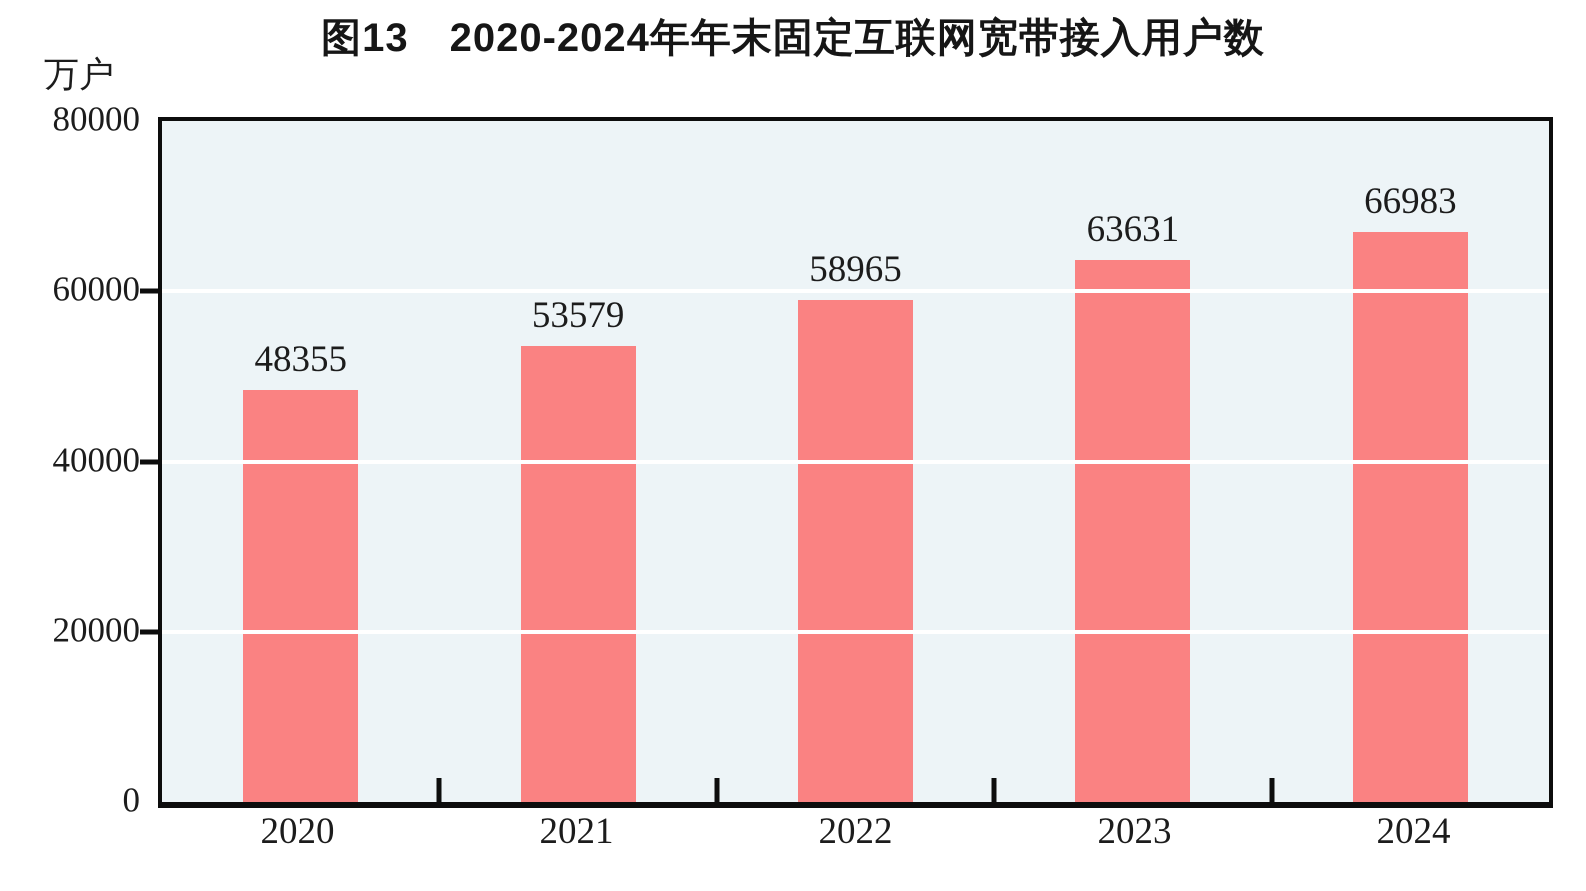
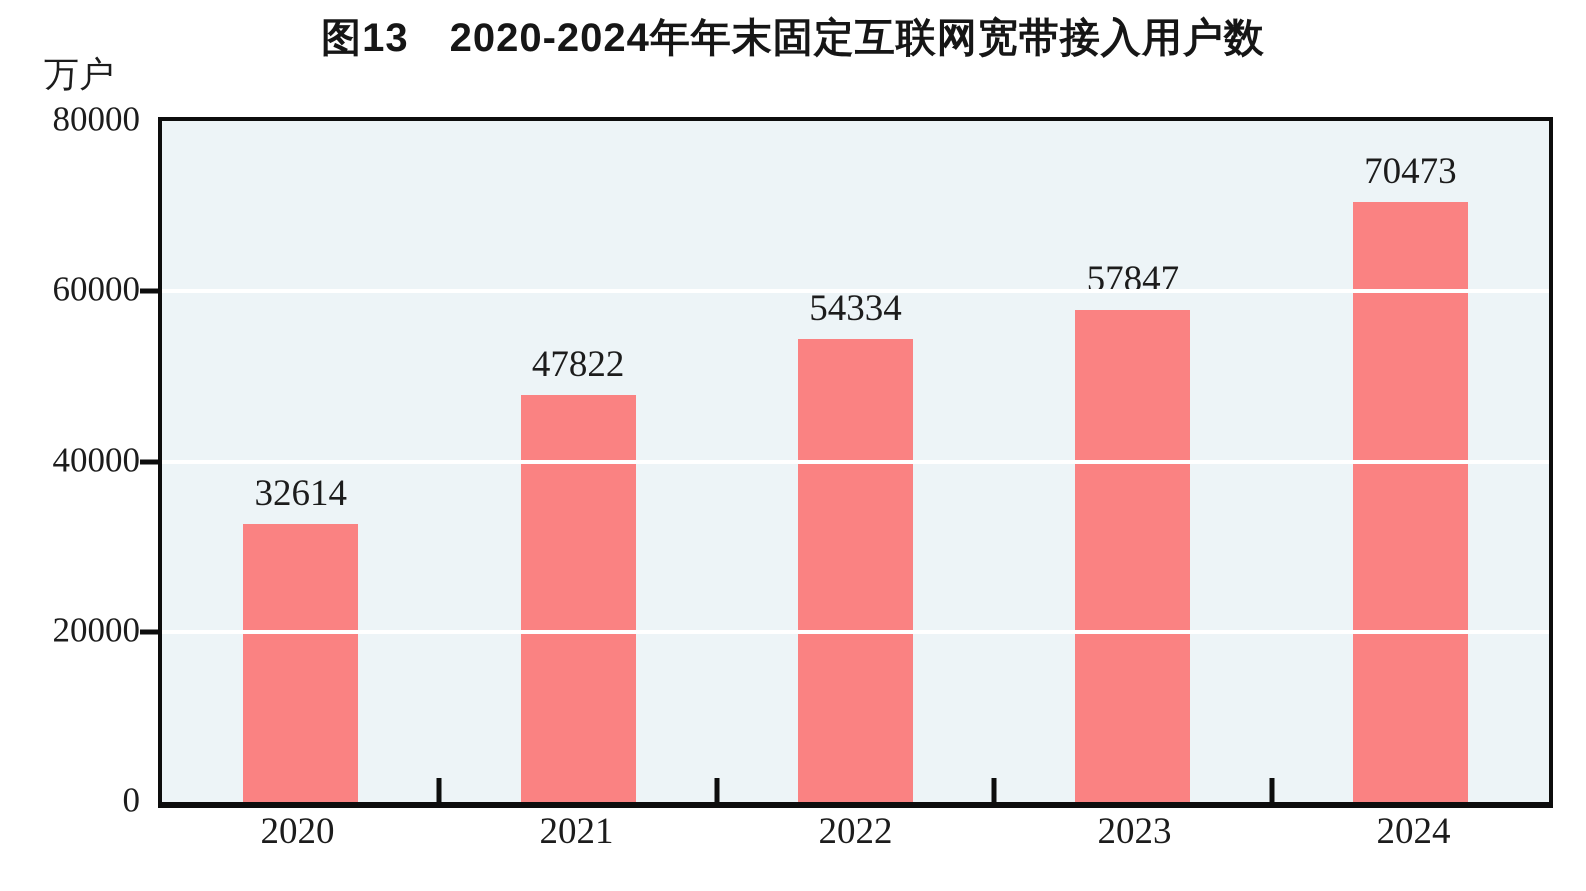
2020: 48355 -> 32614
2021: 53579 -> 47822
2022: 58965 -> 54334
2023: 63631 -> 57847
2024: 66983 -> 70473
